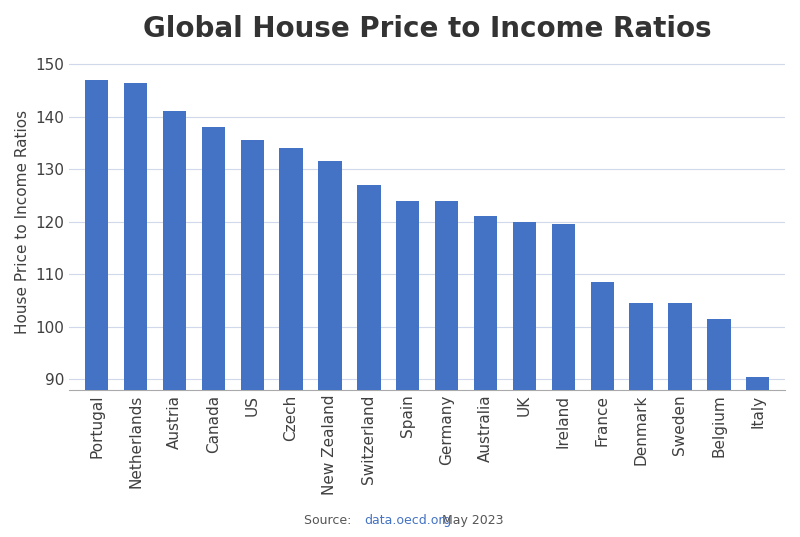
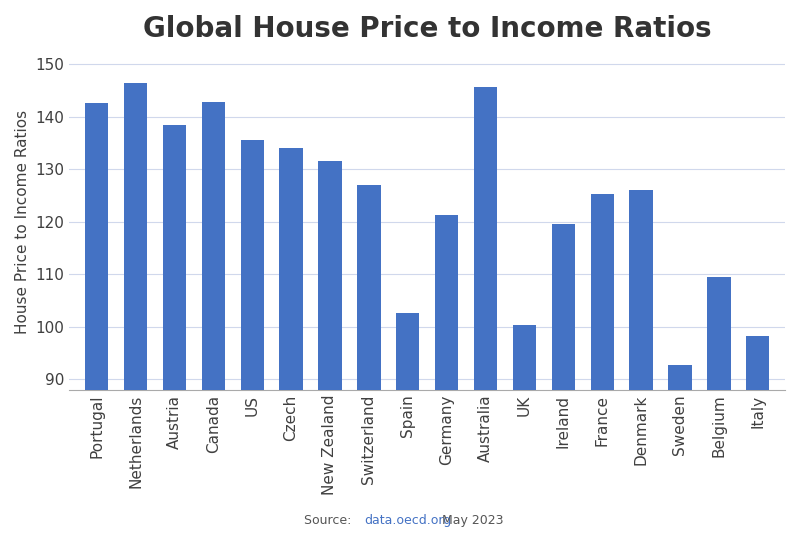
Portugal: 147.0 -> 142.6
Austria: 141.0 -> 138.4
Canada: 138.0 -> 142.8
Spain: 124.0 -> 102.6
Germany: 124.0 -> 121.2
Australia: 121.0 -> 145.6
UK: 120.0 -> 100.4
France: 108.5 -> 125.2
Denmark: 104.5 -> 126.0
Sweden: 104.5 -> 92.8
Belgium: 101.5 -> 109.4
Italy: 90.5 -> 98.2
